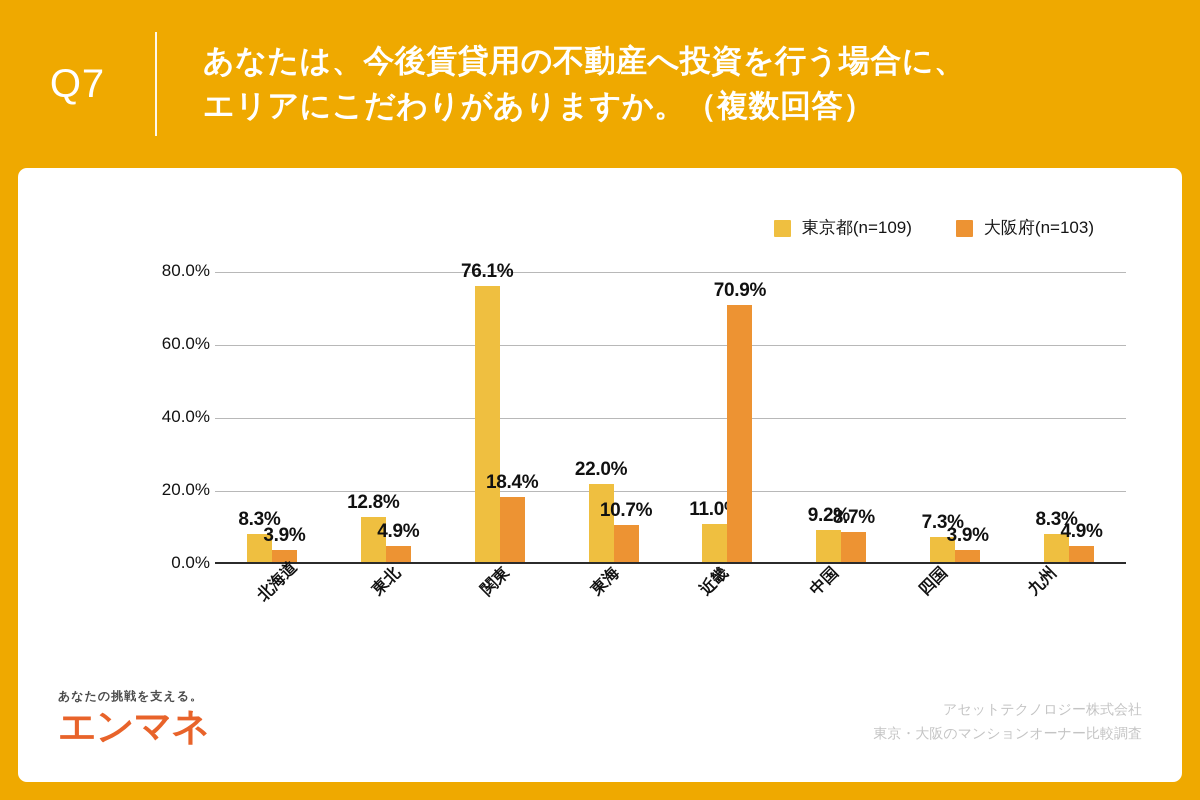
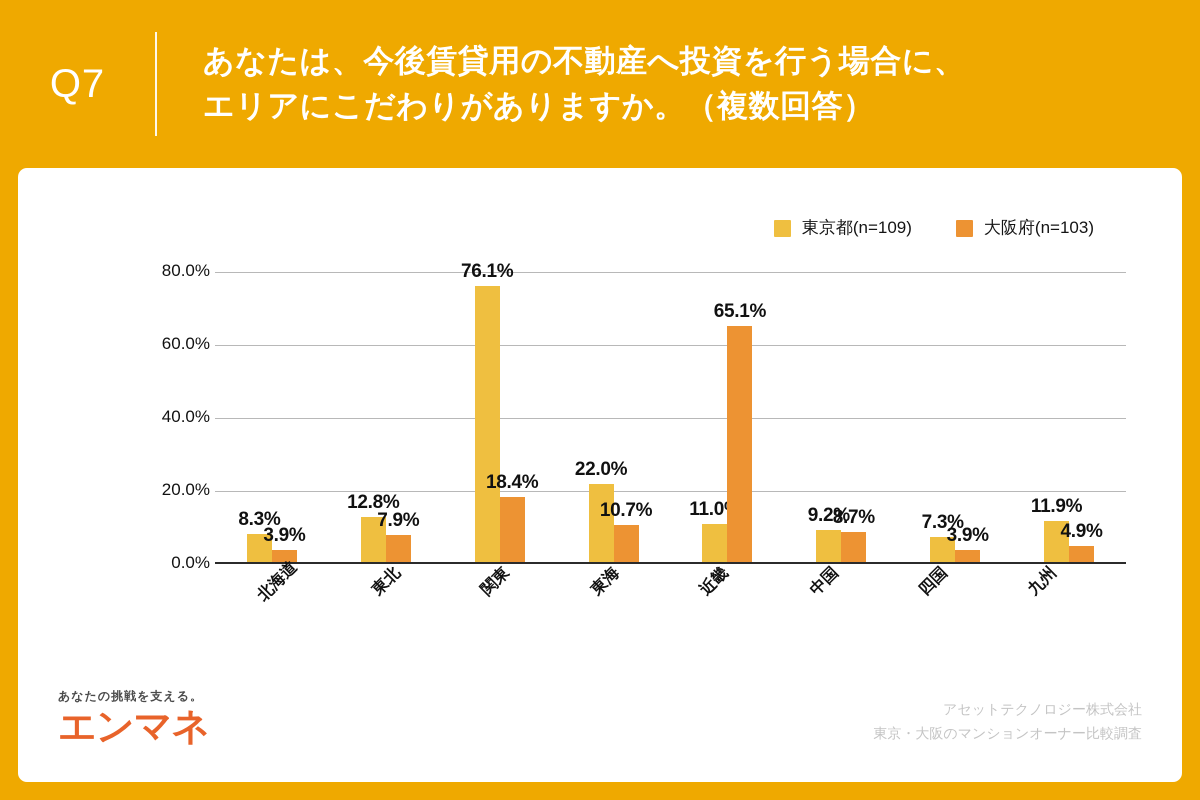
大阪府(n=103)/東北: 4.9% -> 7.9%
大阪府(n=103)/近畿: 70.9% -> 65.1%
東京都(n=109)/九州: 8.3% -> 11.9%
